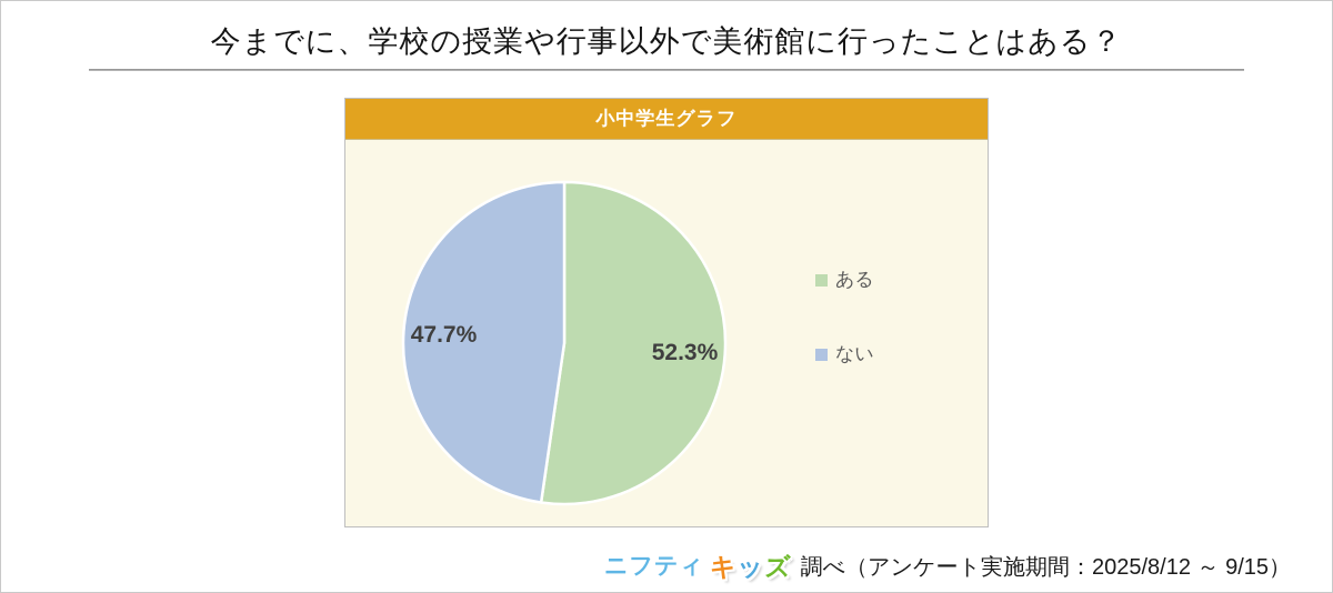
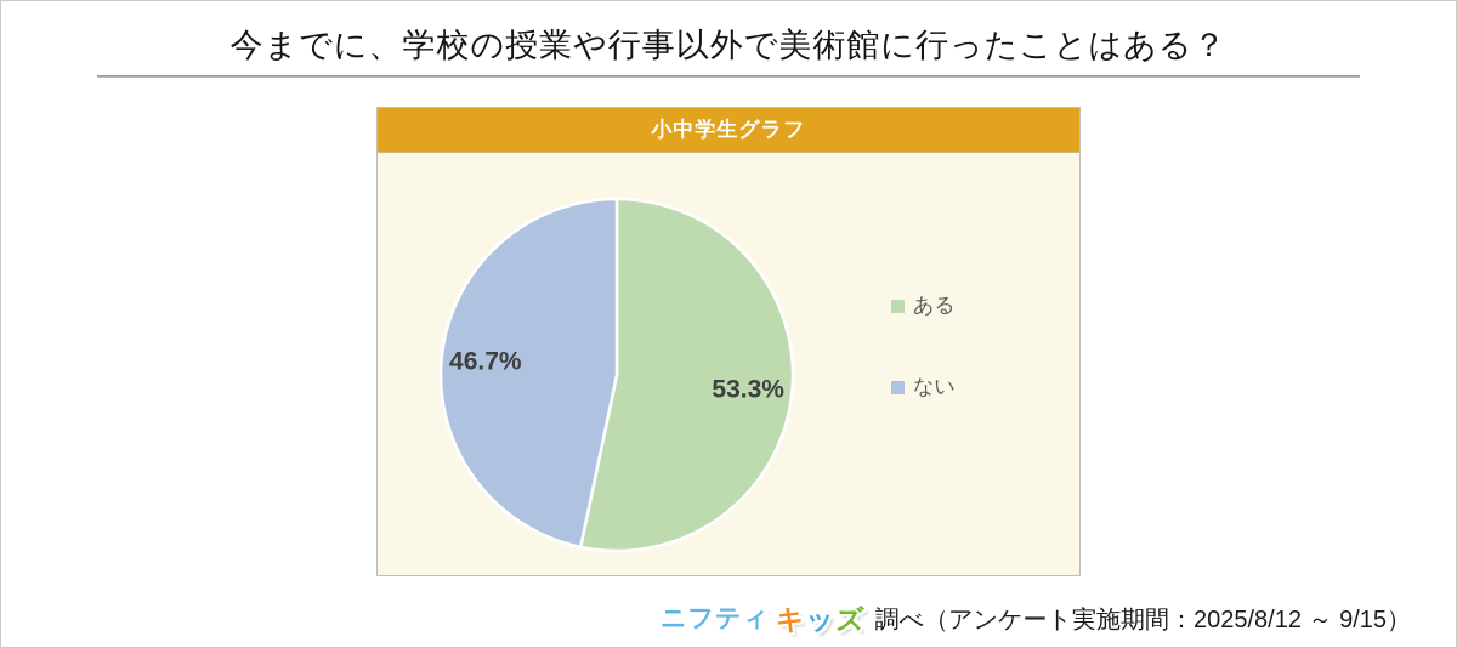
ある: 52.3% -> 53.3%
ない: 47.7% -> 46.7%
